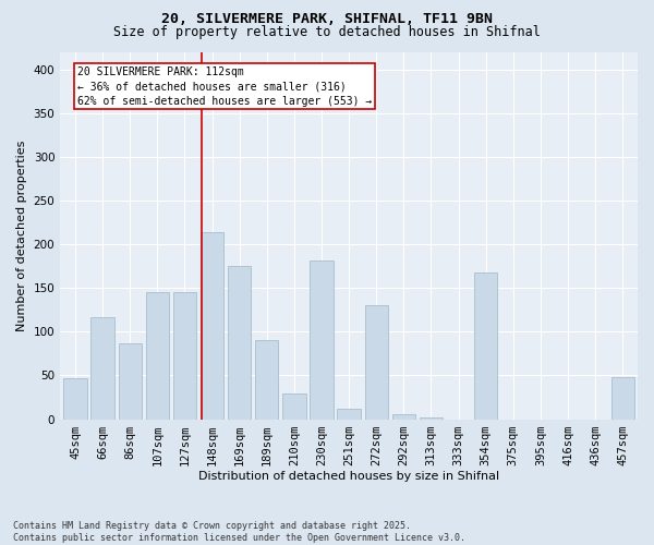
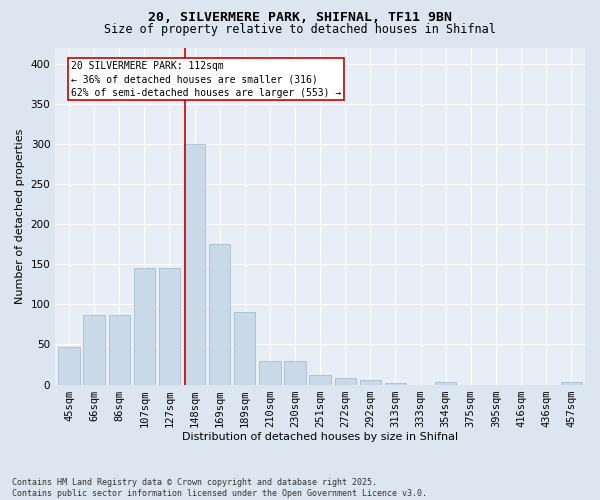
66sqm: 116 -> 87
148sqm: 214 -> 300
230sqm: 182 -> 30
272sqm: 130 -> 8
354sqm: 168 -> 3
457sqm: 48 -> 3
